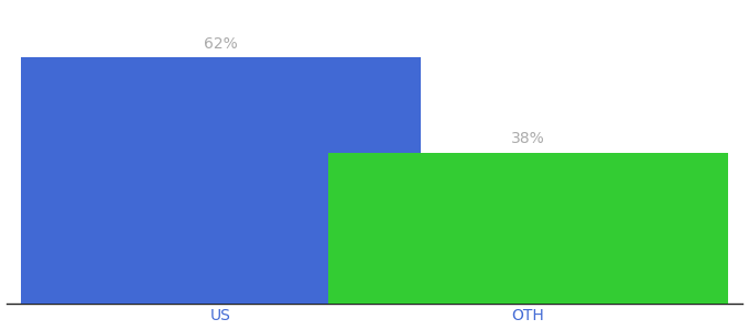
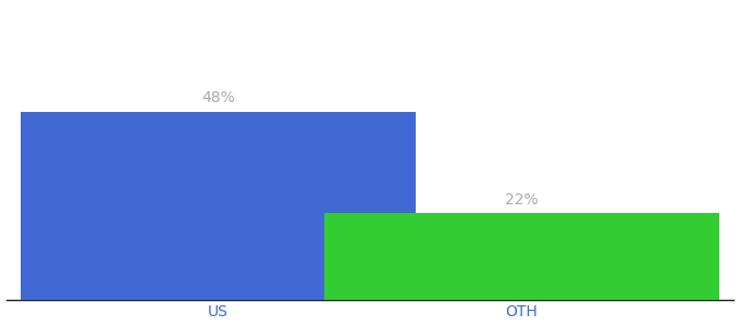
US: 62% -> 48%
OTH: 38% -> 22%
